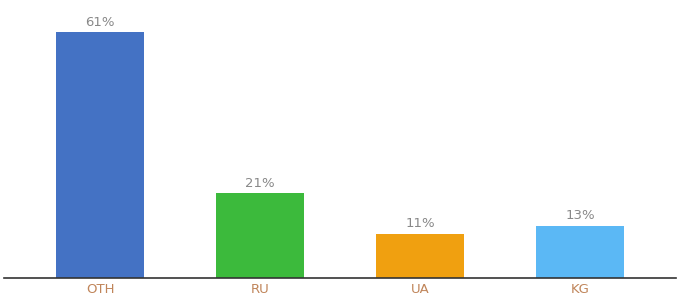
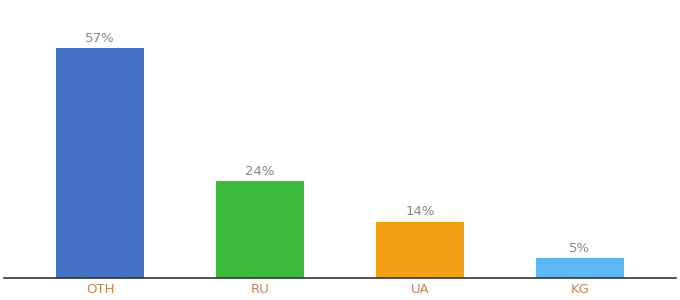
OTH: 61% -> 57%
RU: 21% -> 24%
UA: 11% -> 14%
KG: 13% -> 5%
